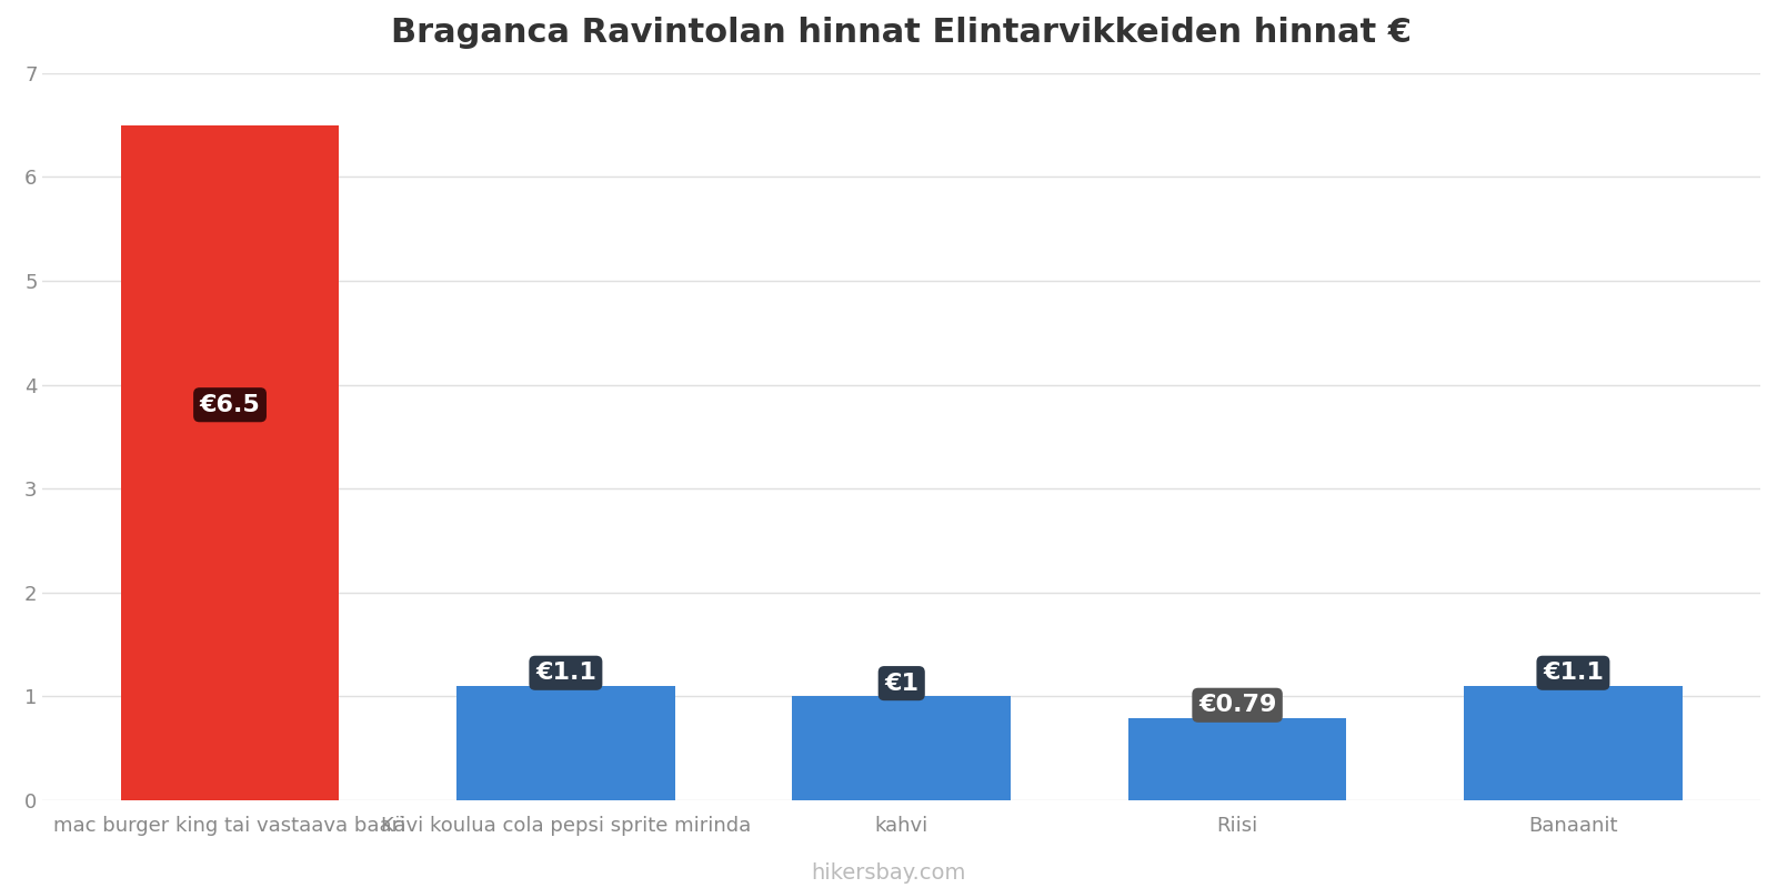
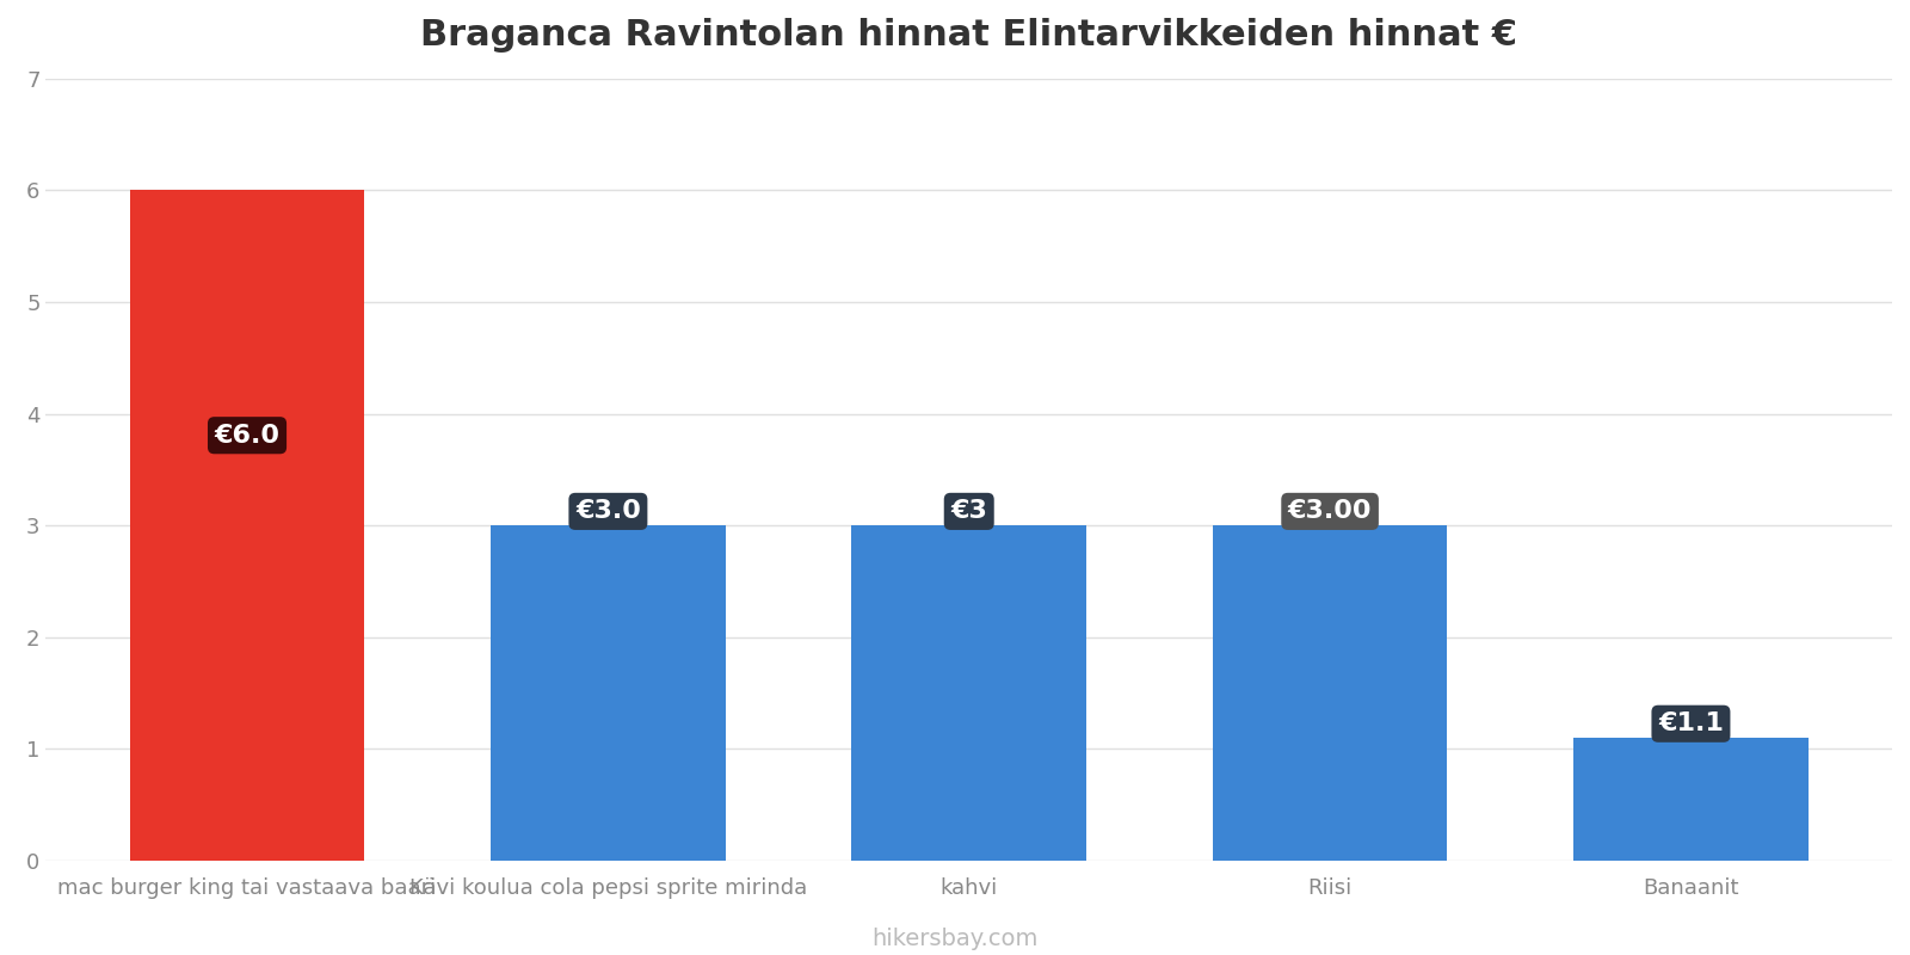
mac burger king tai vastaava baari: €6.5 -> €6.0
Kävi koulua cola pepsi sprite mirinda: €1 -> €3
kahvi: €1 -> €3
Riisi: €0.79 -> €3.00
